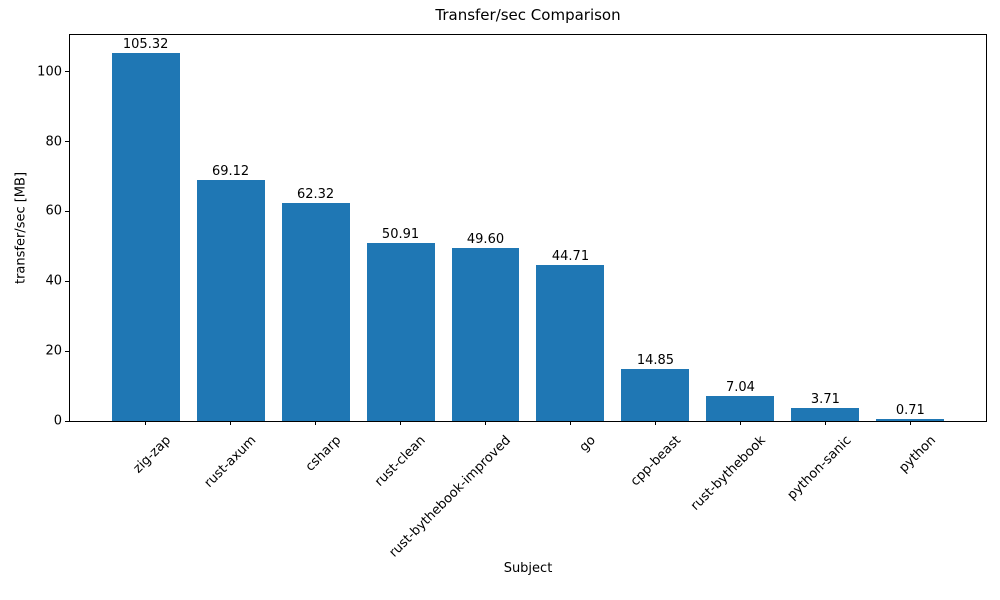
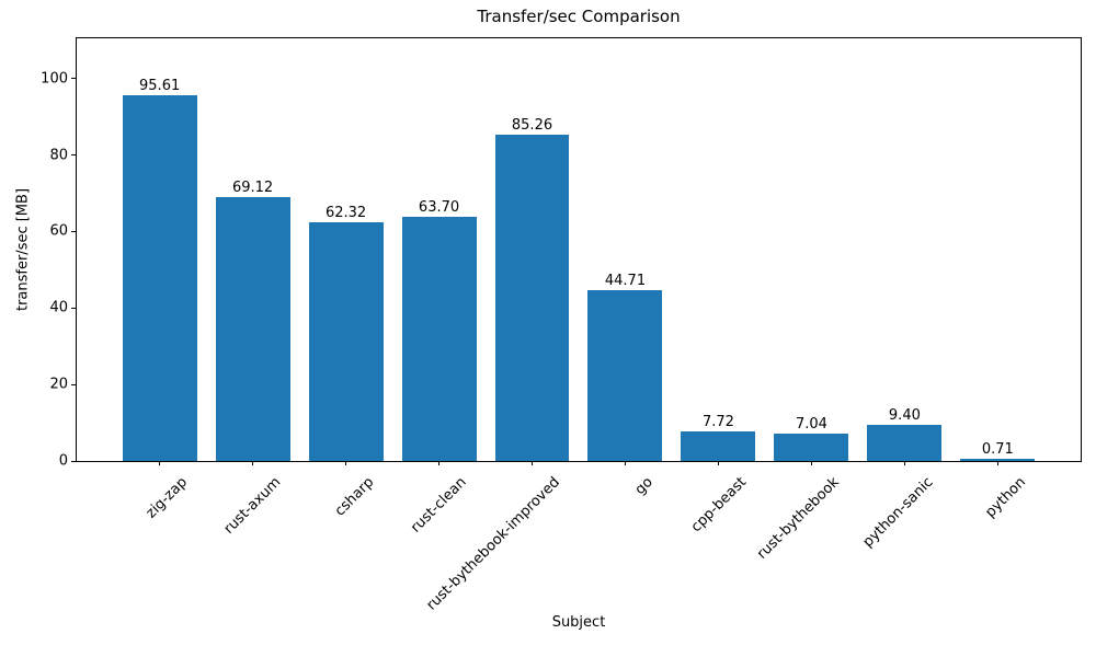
zig-zap: 105.32 -> 95.61
rust-clean: 50.91 -> 63.70
rust-bythebook-improved: 49.60 -> 85.26
cpp-beast: 14.85 -> 7.72
python-sanic: 3.71 -> 9.40
